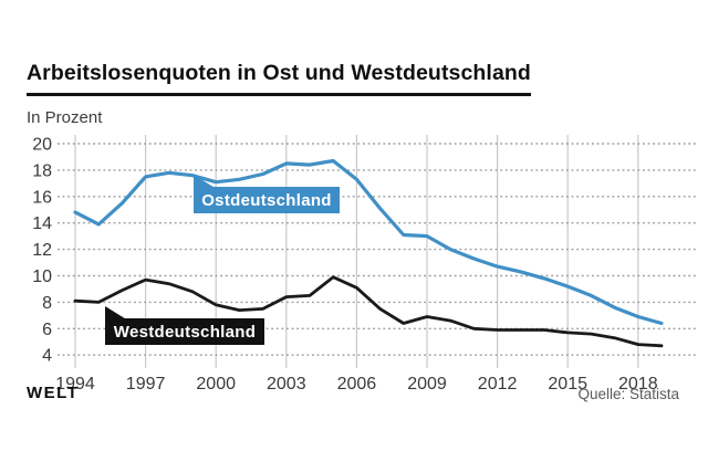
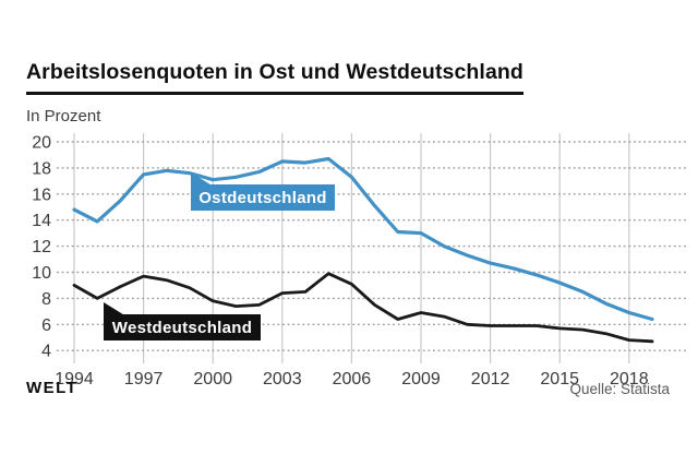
Westdeutschland/1994: 8.1 -> 9.0
